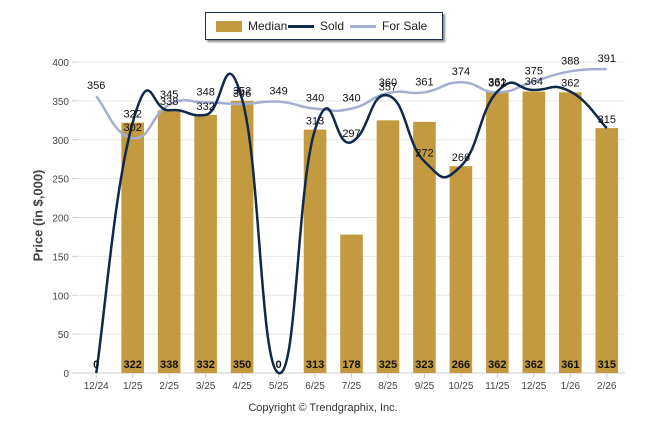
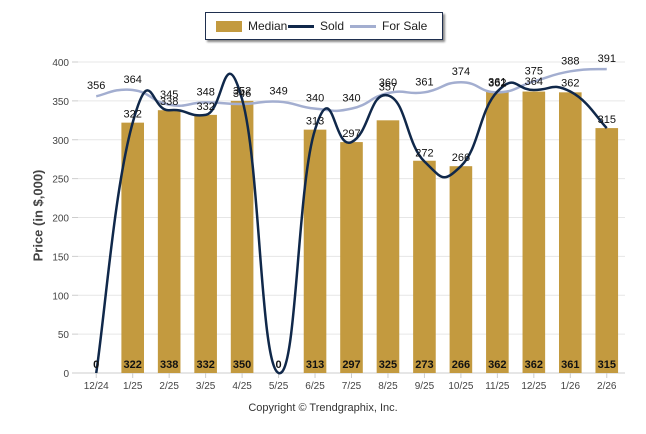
For Sale/1/25: 302 -> 364
Median/7/25: 178 -> 297
Median/9/25: 323 -> 273
